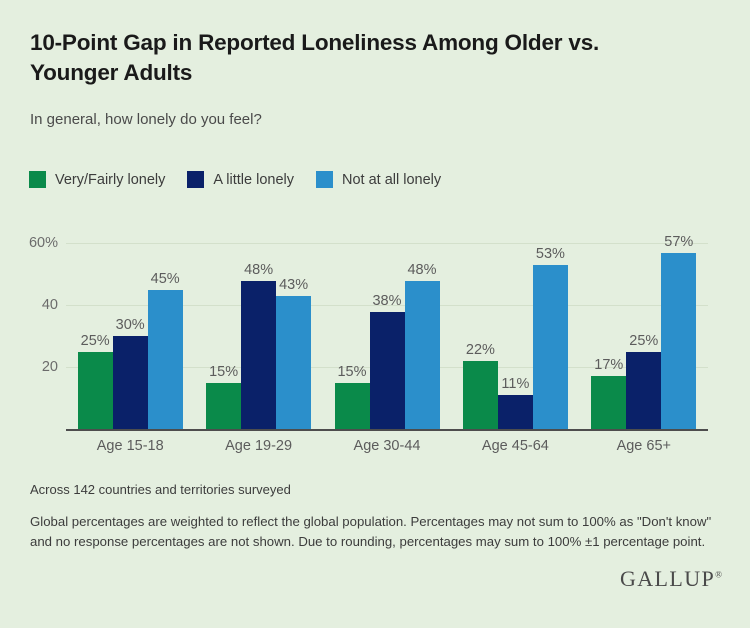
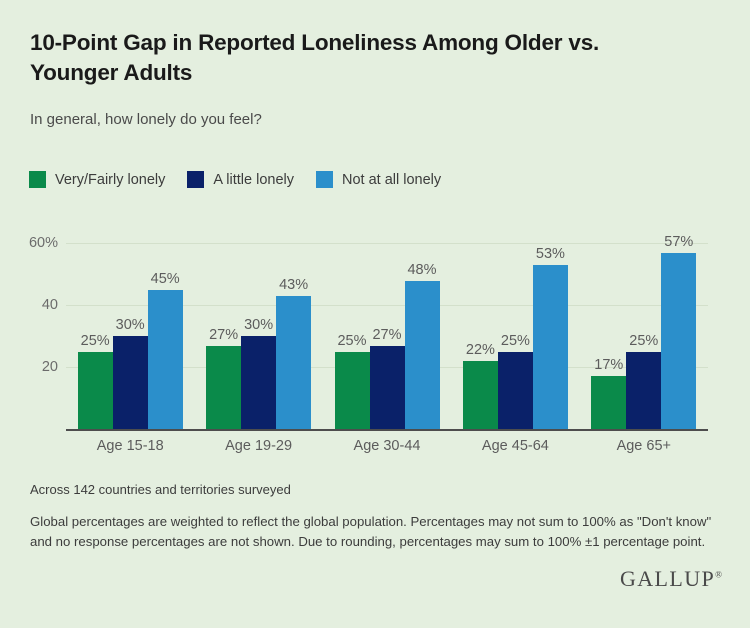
Very/Fairly lonely/Age 19-29: 15% -> 27%
A little lonely/Age 19-29: 48% -> 30%
Very/Fairly lonely/Age 30-44: 15% -> 25%
A little lonely/Age 30-44: 38% -> 27%
A little lonely/Age 45-64: 11% -> 25%
